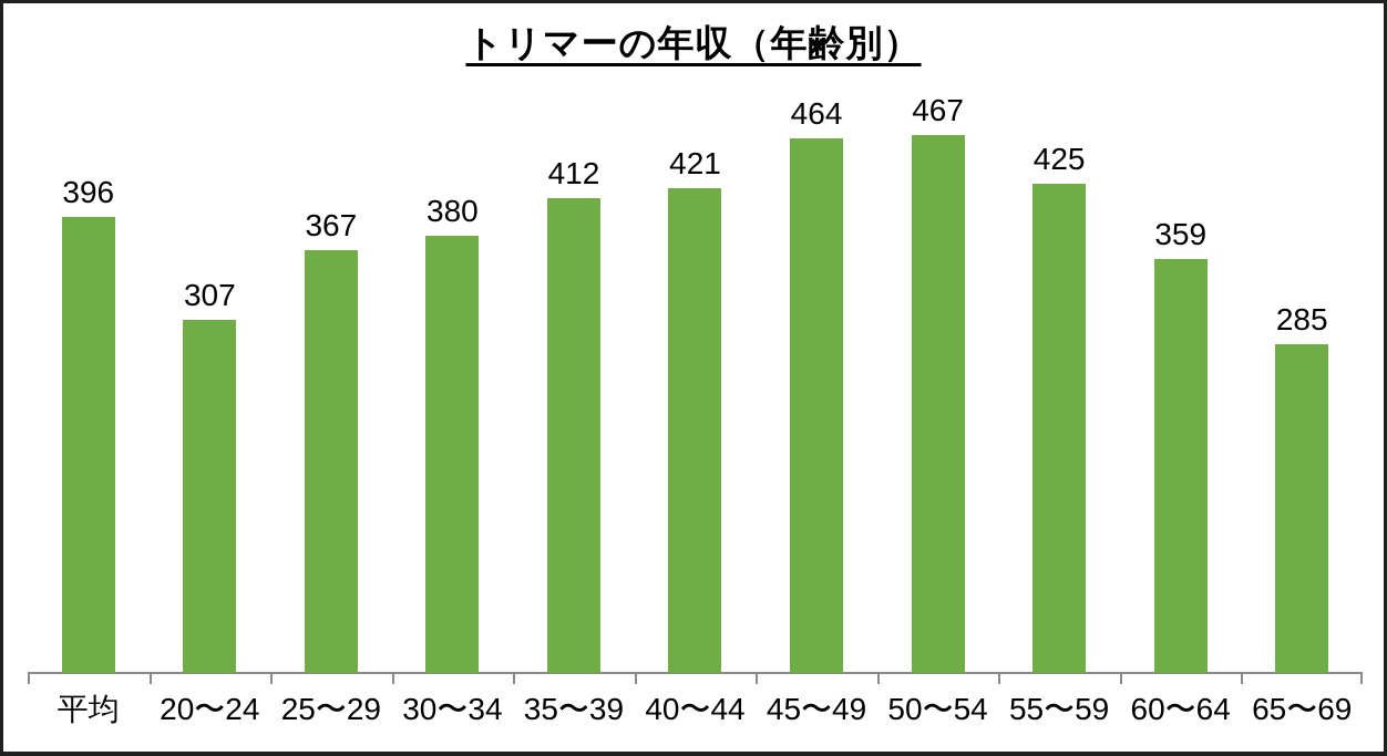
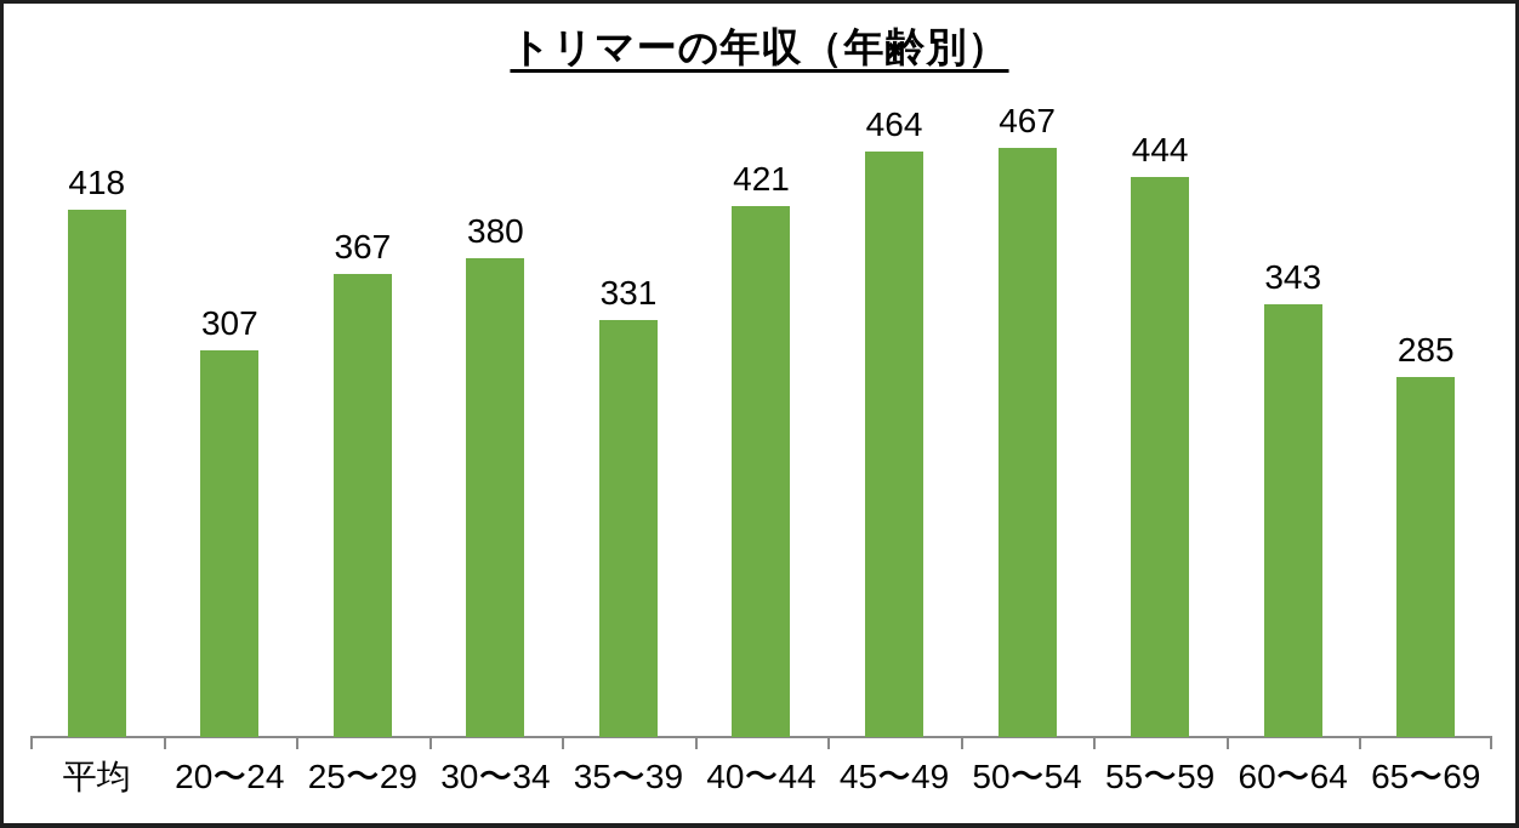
平均: 396 -> 418
35〜39: 412 -> 331
55〜59: 425 -> 444
60〜64: 359 -> 343
